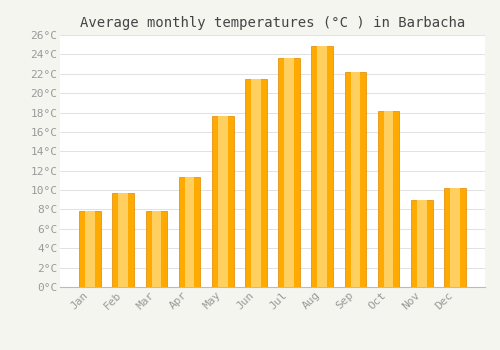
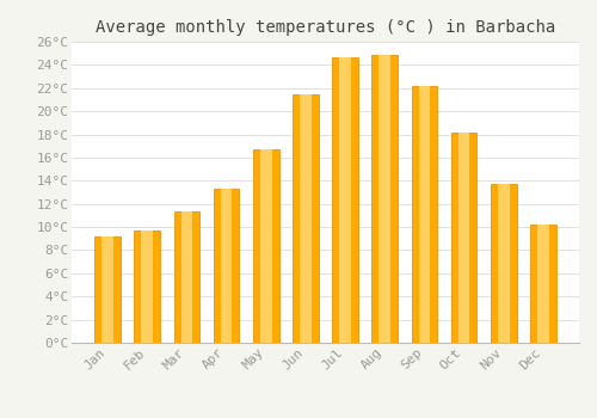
Jan: 7.8°C -> 9.2°C
Mar: 7.8°C -> 11.3°C
Apr: 11.4°C -> 13.3°C
May: 17.6°C -> 16.7°C
Jul: 23.6°C -> 24.7°C
Nov: 9.0°C -> 13.7°C
